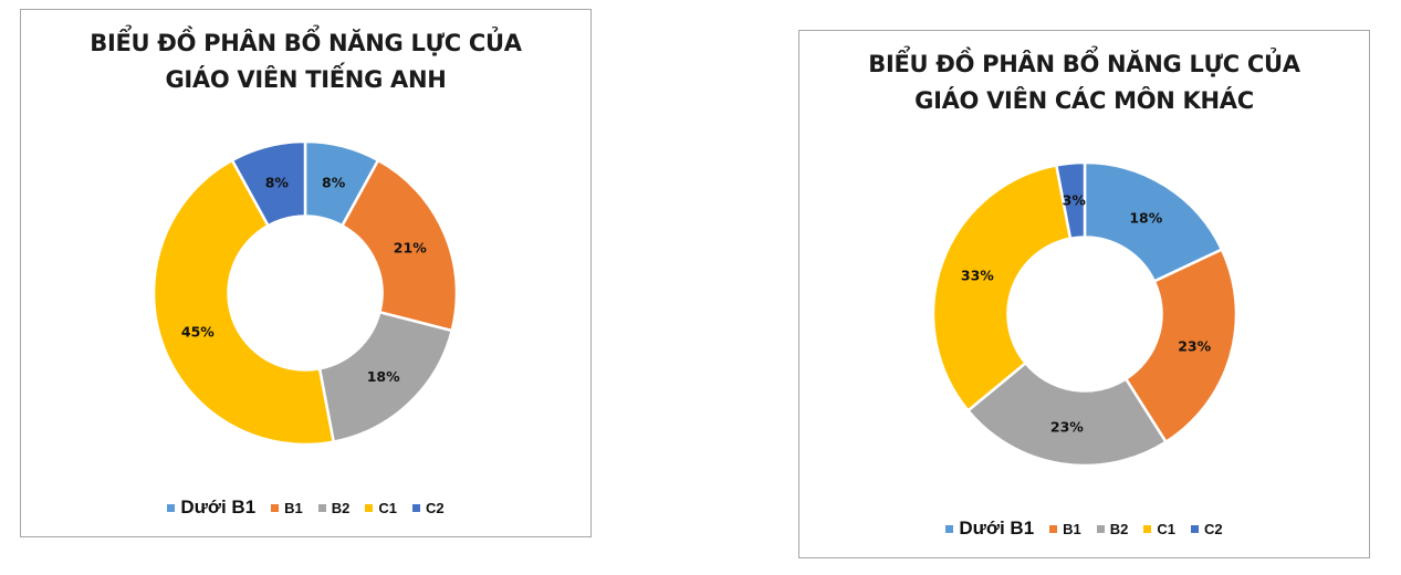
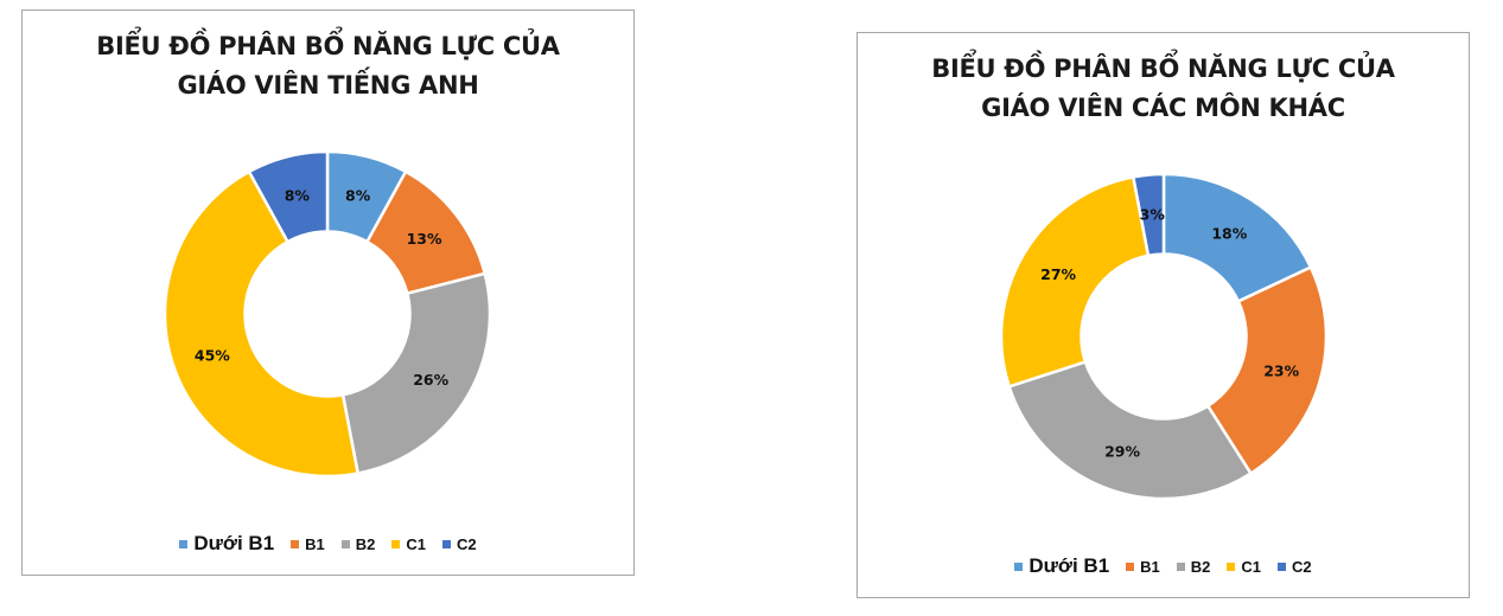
BIỂU ĐỒ PHÂN BỔ NĂNG LỰC CỦA GIÁO VIÊN TIẾNG ANH/B1: 21% -> 13%
BIỂU ĐỒ PHÂN BỔ NĂNG LỰC CỦA GIÁO VIÊN TIẾNG ANH/B2: 18% -> 26%
BIỂU ĐỒ PHÂN BỔ NĂNG LỰC CỦA GIÁO VIÊN CÁC MÔN KHÁC/B2: 23% -> 29%
BIỂU ĐỒ PHÂN BỔ NĂNG LỰC CỦA GIÁO VIÊN CÁC MÔN KHÁC/C1: 33% -> 27%
